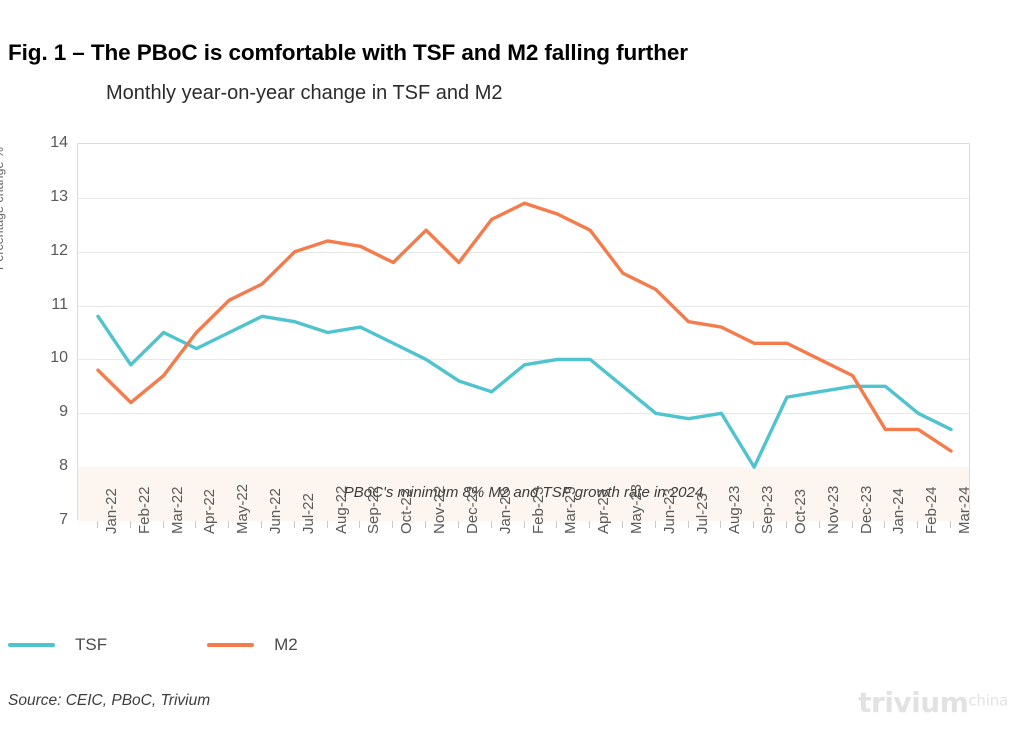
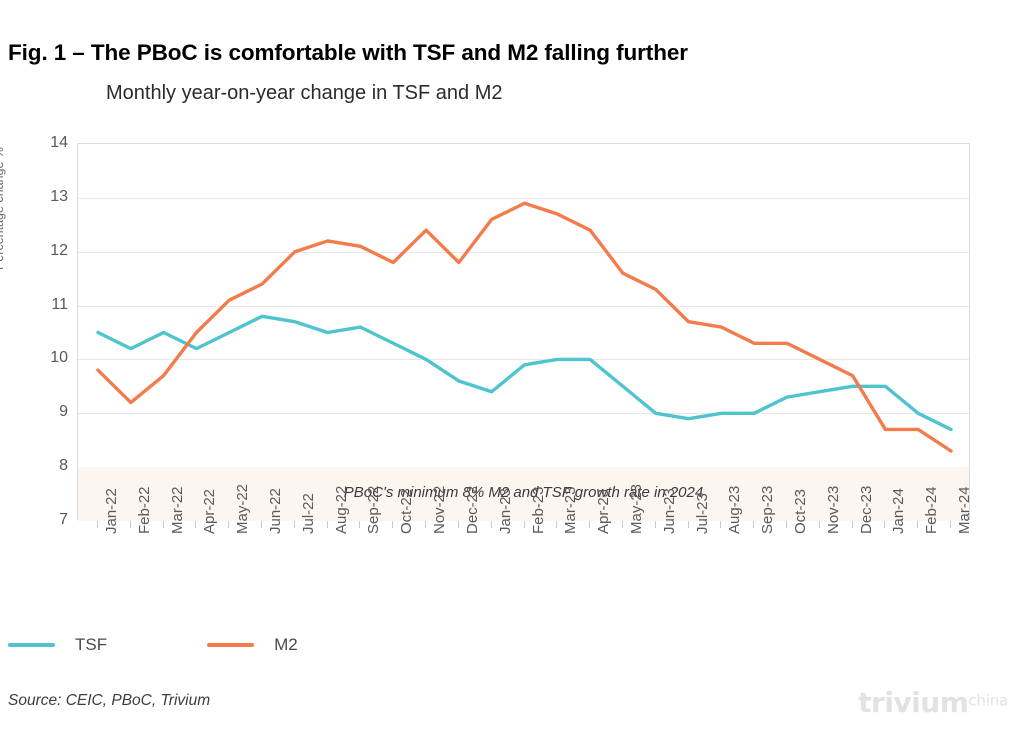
TSF/Jan-22: 10.8 -> 10.5
TSF/Feb-22: 9.9 -> 10.2
TSF/Sep-23: 8.0 -> 9.0
